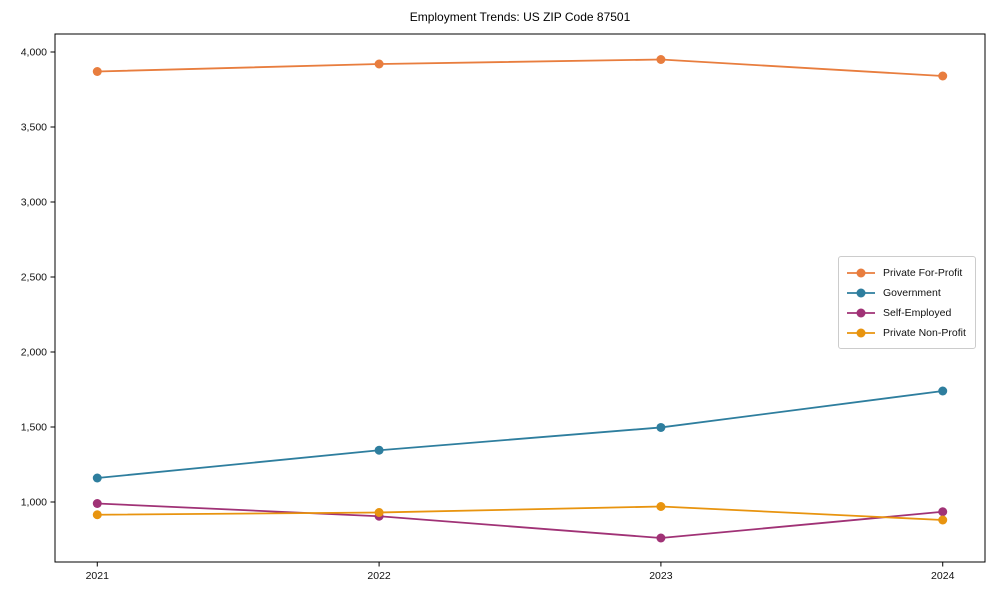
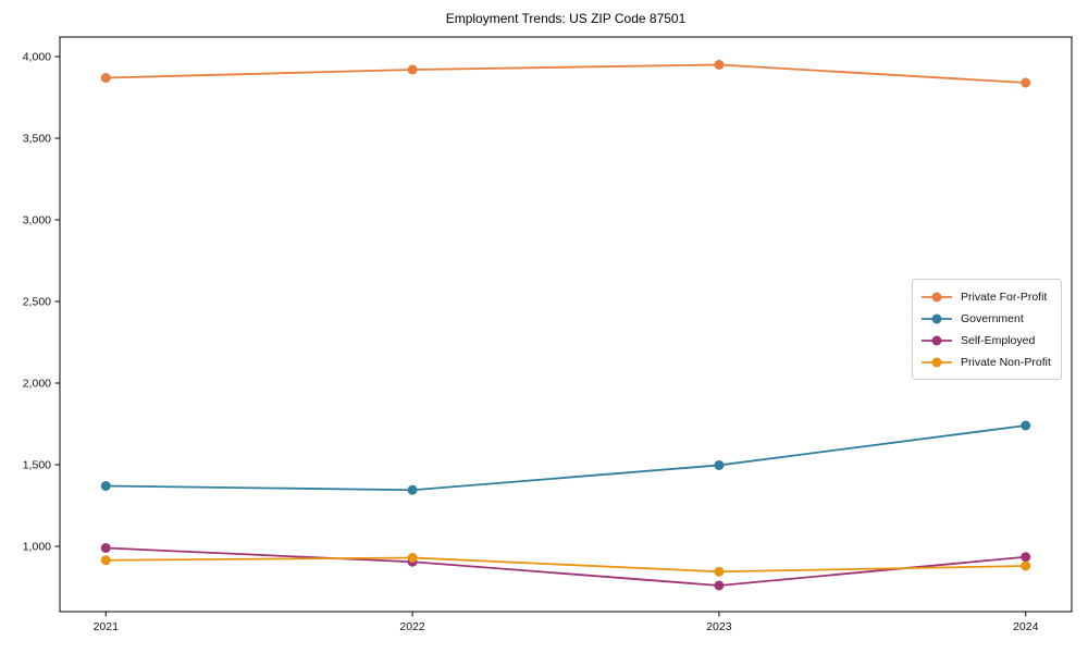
Government/2021: 1160 -> 1370
Private Non-Profit/2023: 970 -> 840
